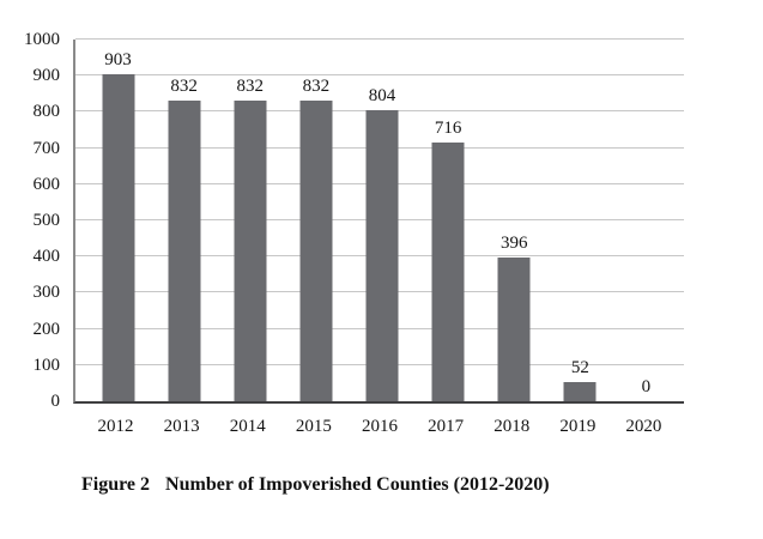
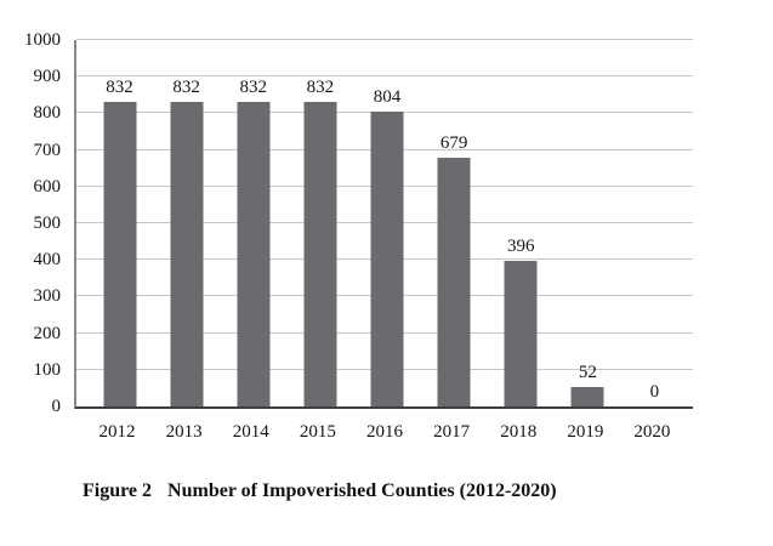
2012: 903 -> 832
2017: 716 -> 679
